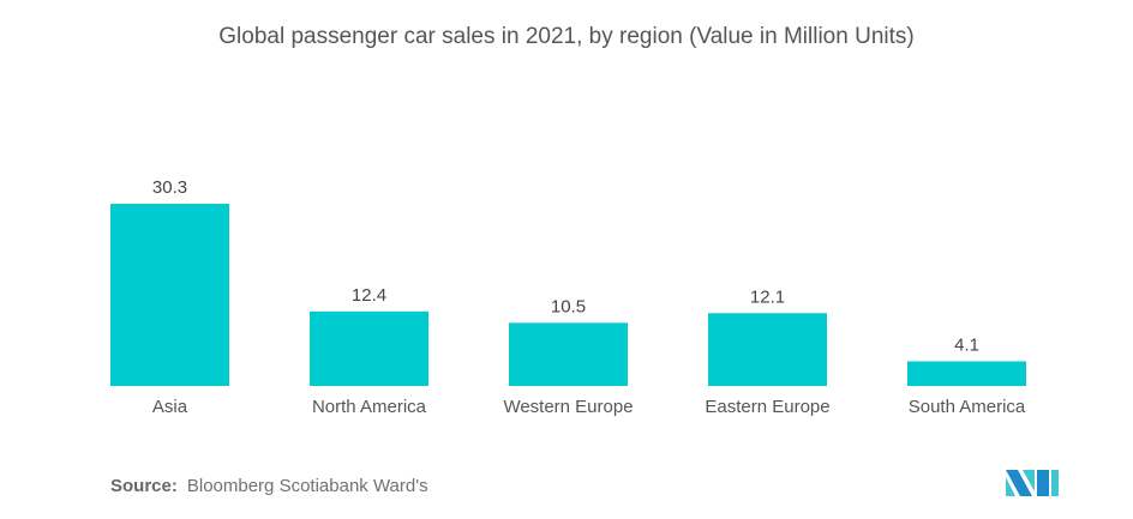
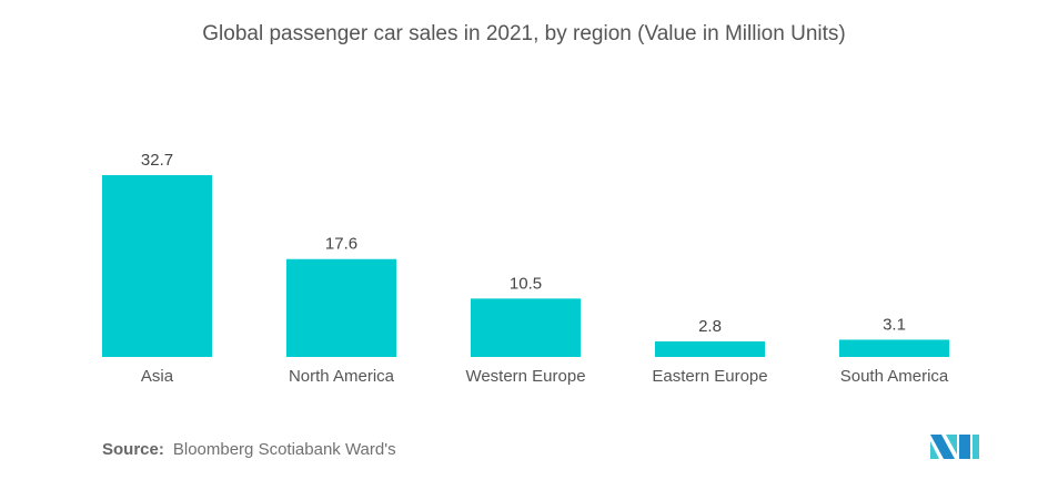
Asia: 30.3 -> 32.7
North America: 12.4 -> 17.6
Eastern Europe: 12.1 -> 2.8
South America: 4.1 -> 3.1
